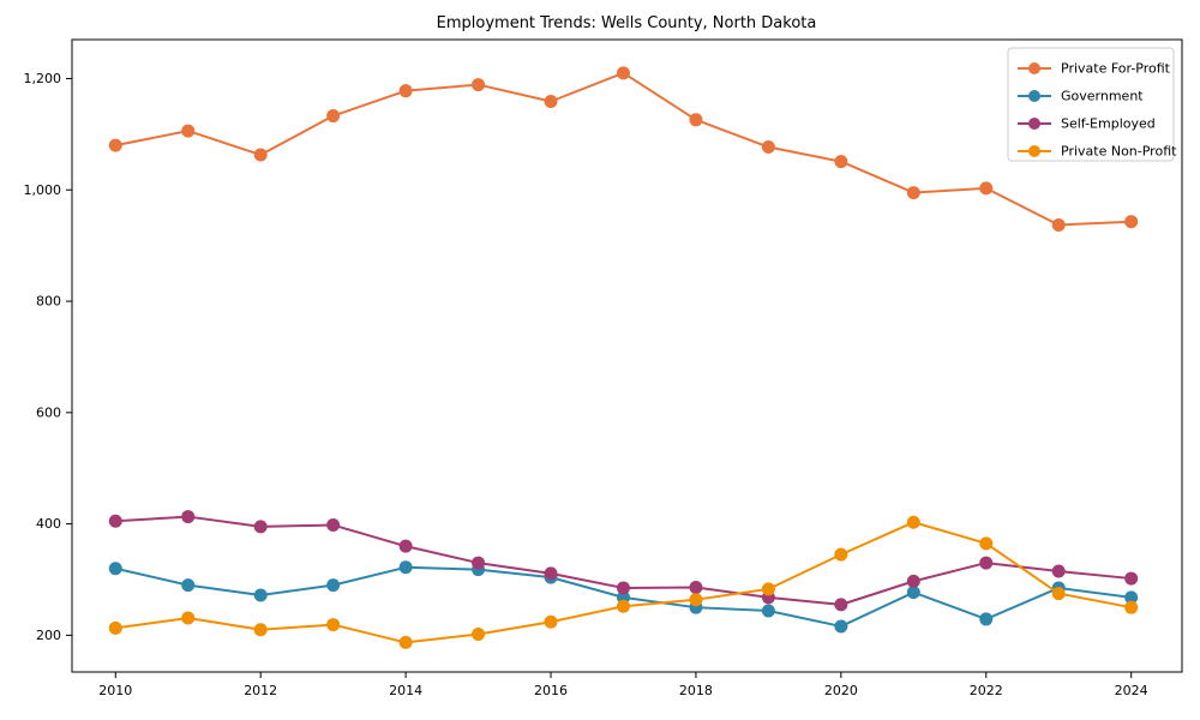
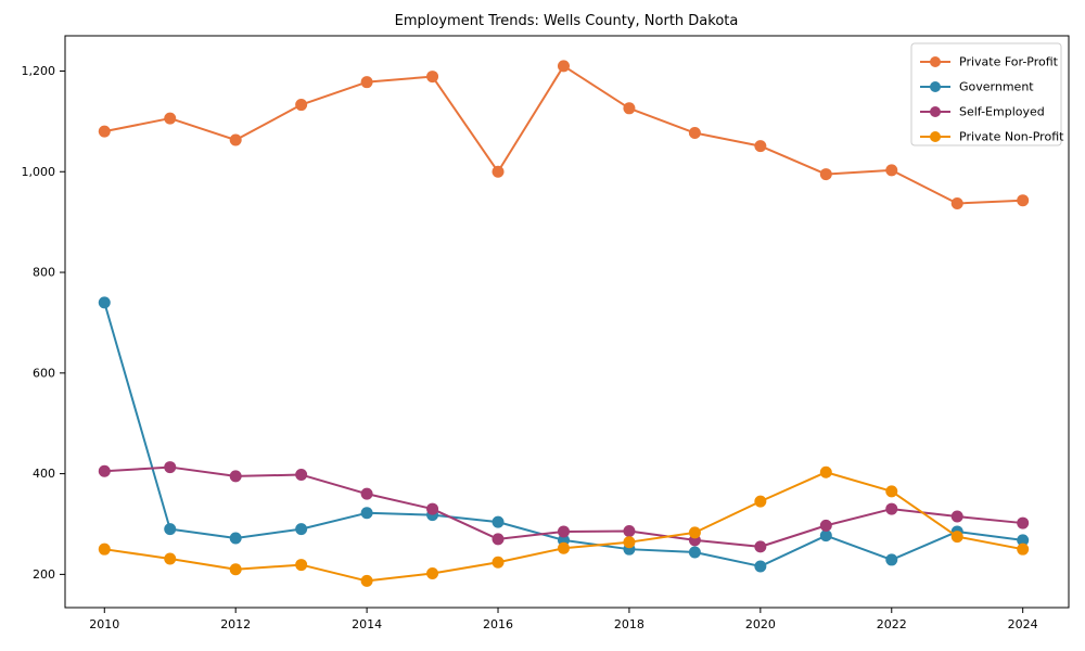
Government/2010: 320 -> 740
Private Non-Profit/2010: 210 -> 250
Private For-Profit/2016: 1160 -> 1000
Self-Employed/2016: 310 -> 270
